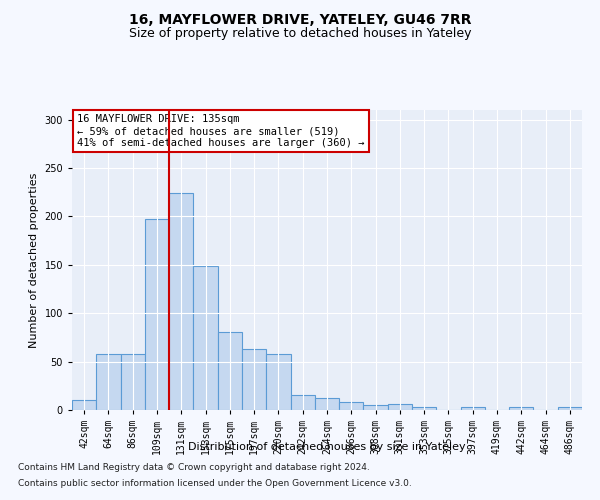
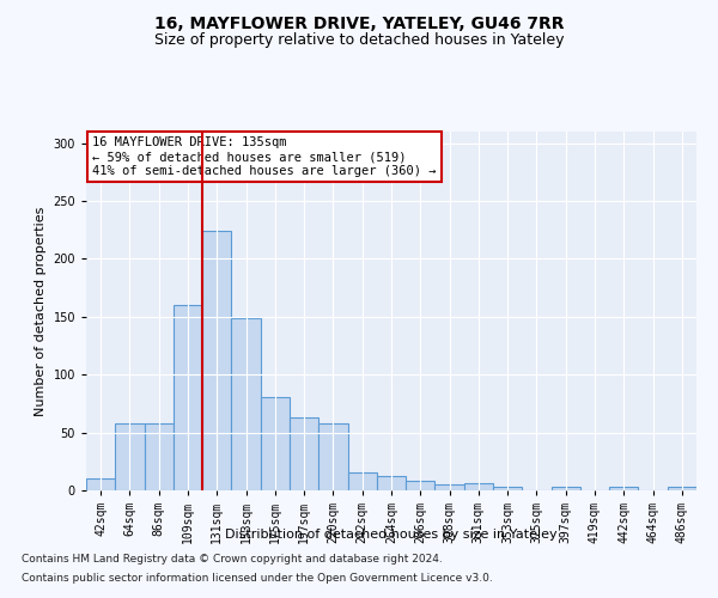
109sqm: 197 -> 160
